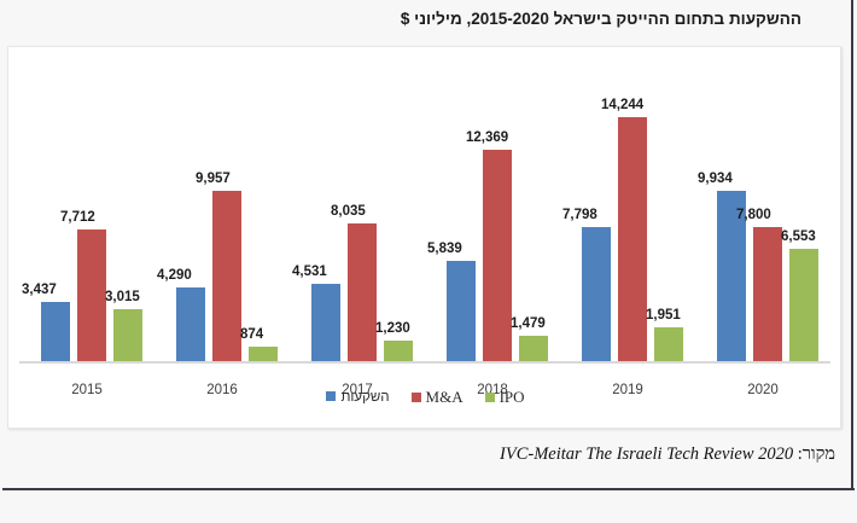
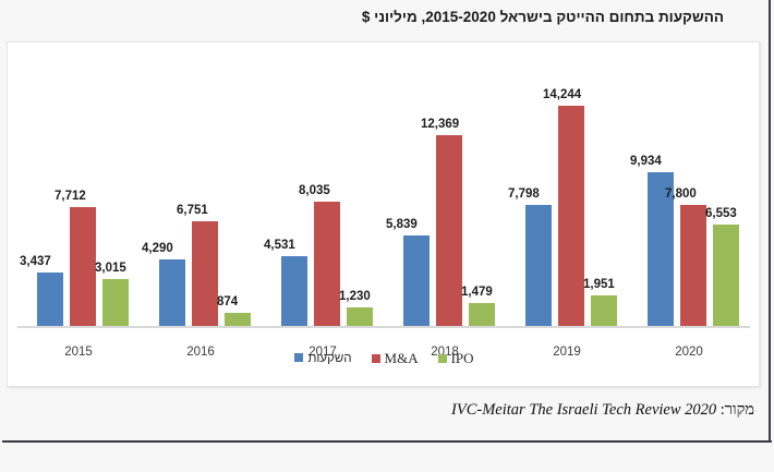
M&A/2016: 9,957 -> 6,751
